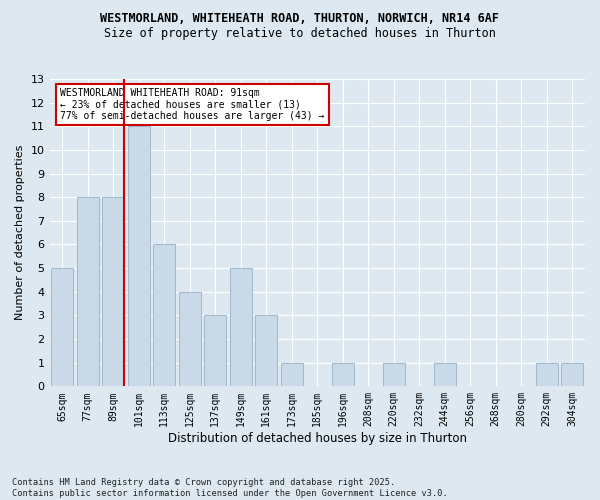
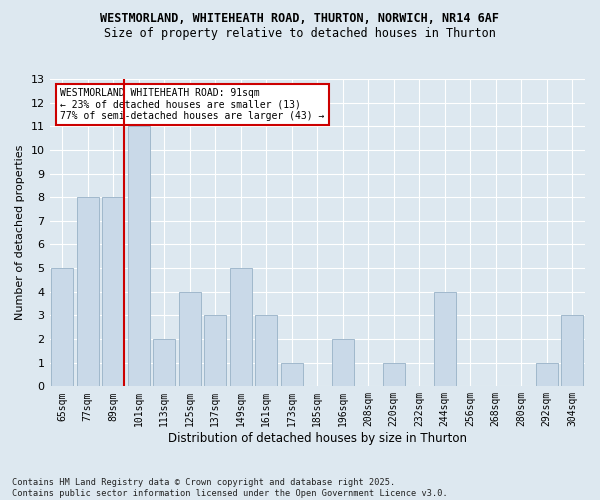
113sqm: 6 -> 2
196sqm: 1 -> 2
244sqm: 1 -> 4
304sqm: 1 -> 3
